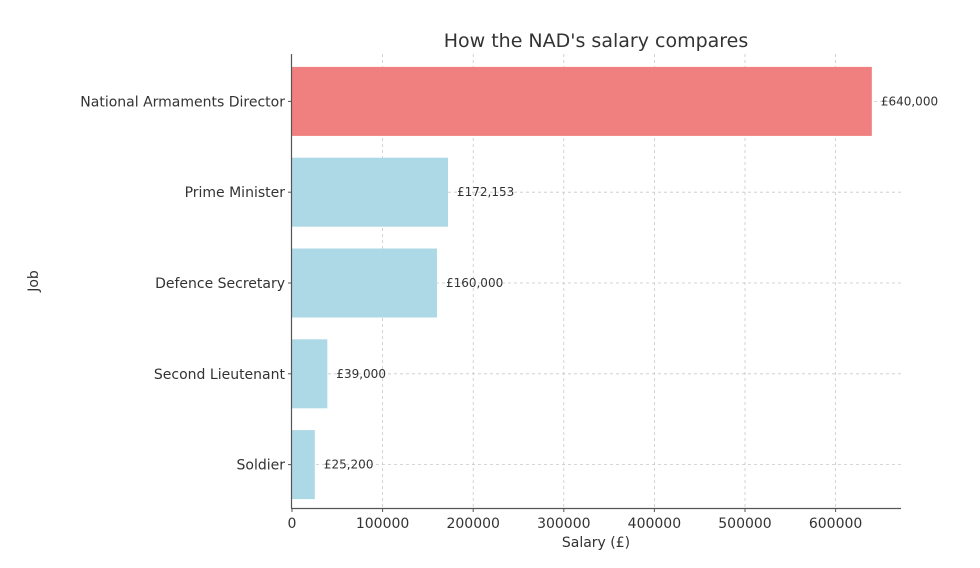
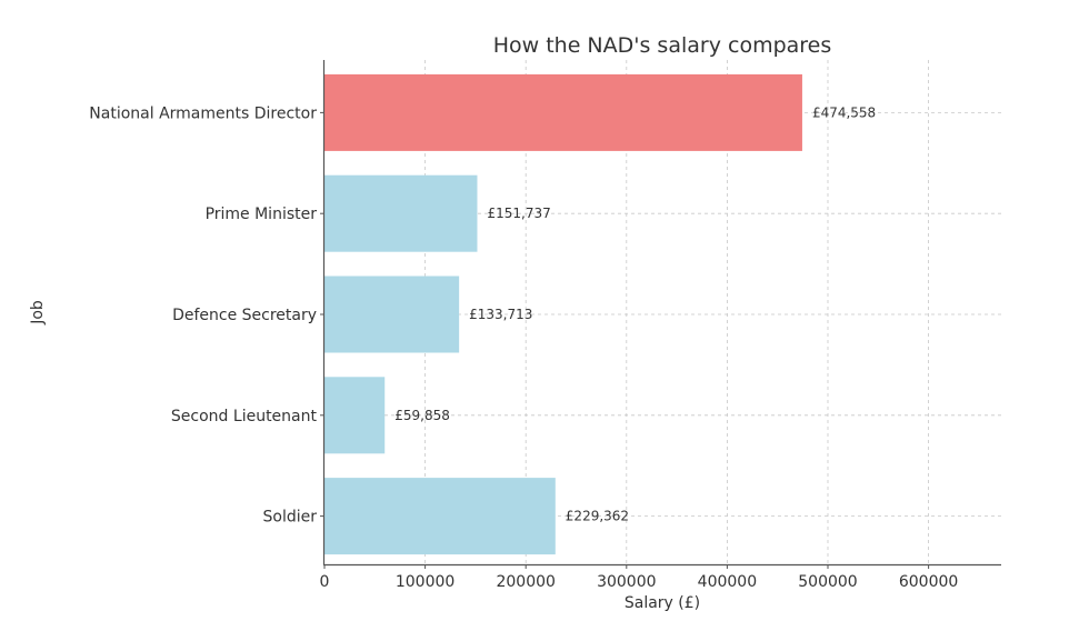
National Armaments Director: £640,000 -> £474,558
Prime Minister: £172,153 -> £151,737
Defence Secretary: £160,000 -> £133,713
Second Lieutenant: £39,000 -> £59,858
Soldier: £25,200 -> £229,362
